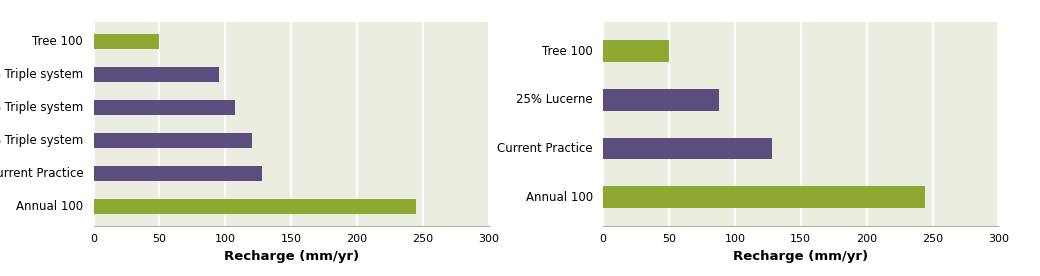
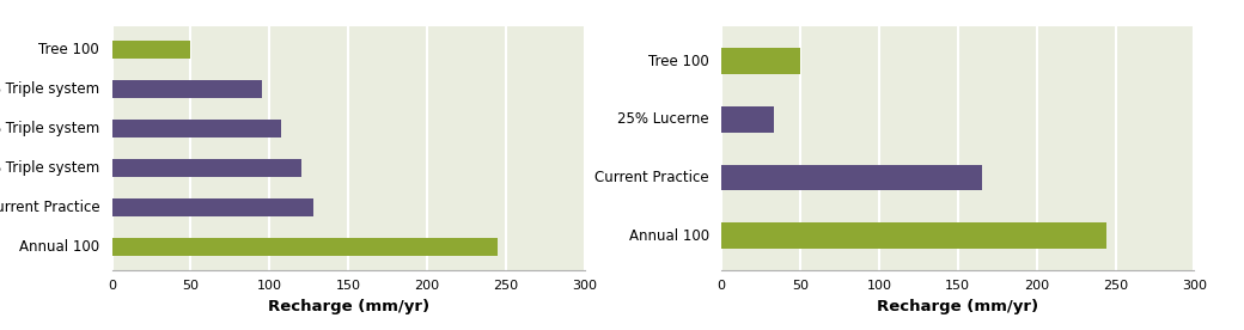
25% Lucerne: 88 -> 33
Current Practice: 128 -> 165
